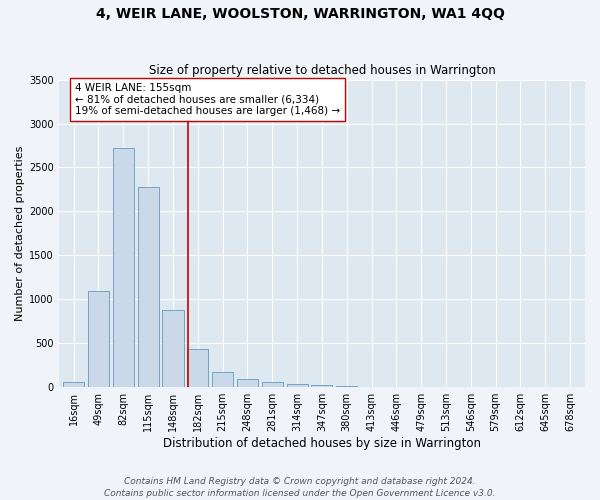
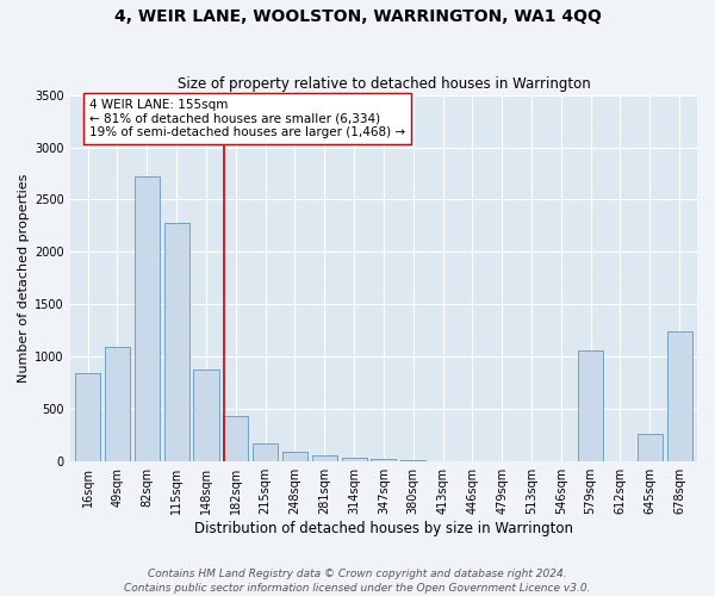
16sqm: 60 -> 840
579sqm: 0 -> 1060
645sqm: 0 -> 260
678sqm: 0 -> 1240
